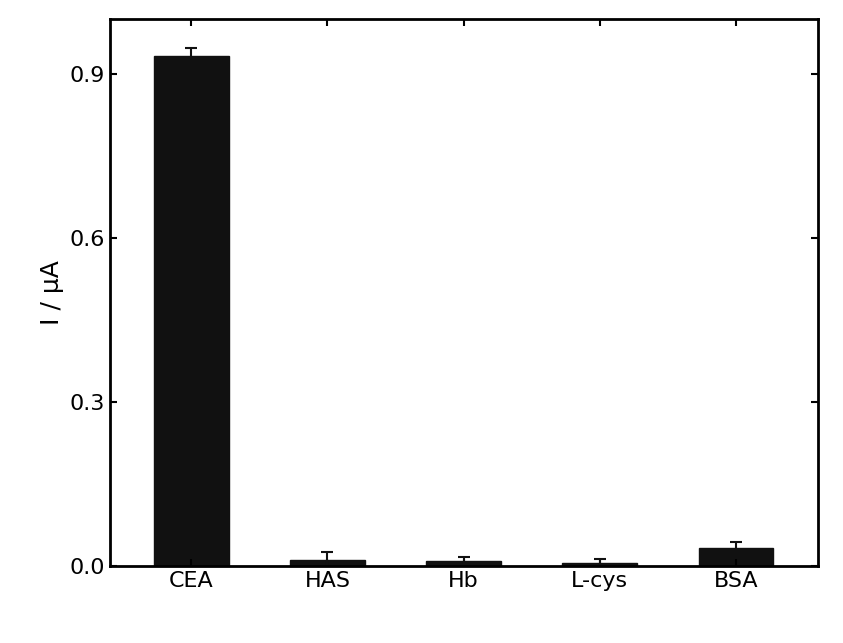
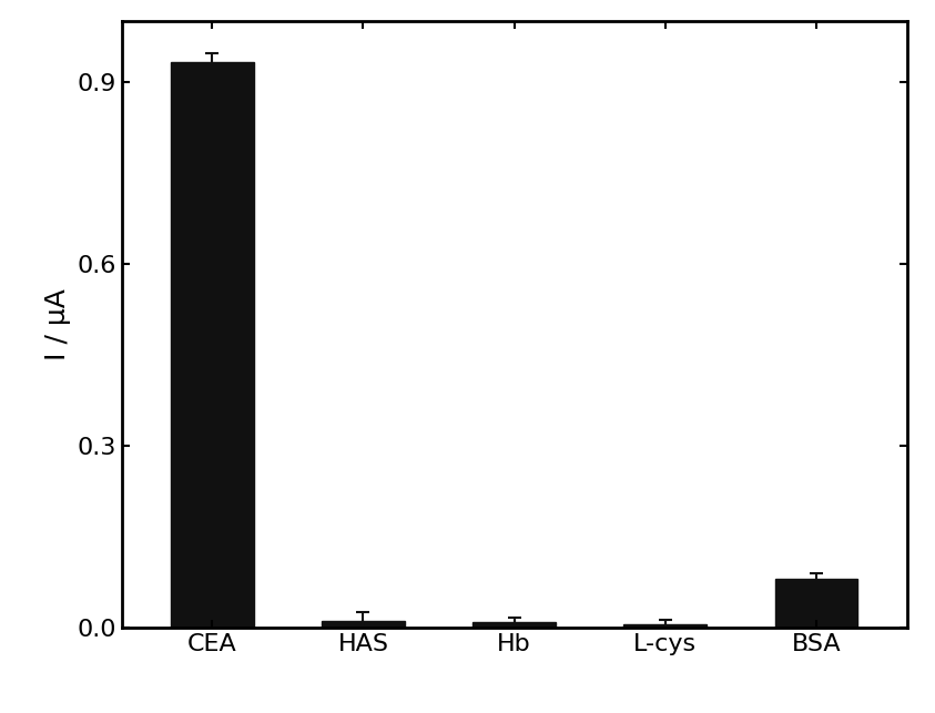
BSA: 0.033 -> 0.080
